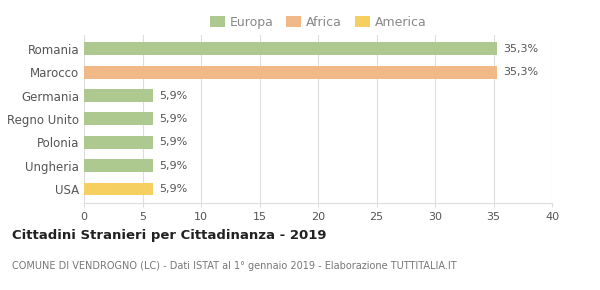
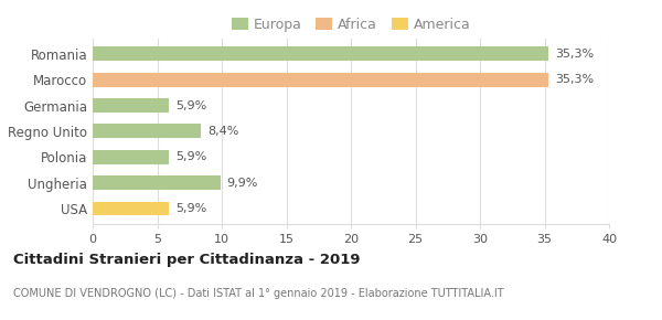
Regno Unito: 5,9% -> 8,4%
Ungheria: 5,9% -> 9,9%
